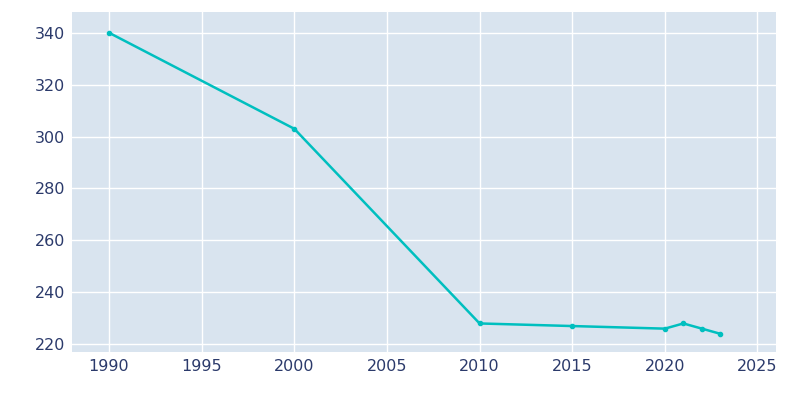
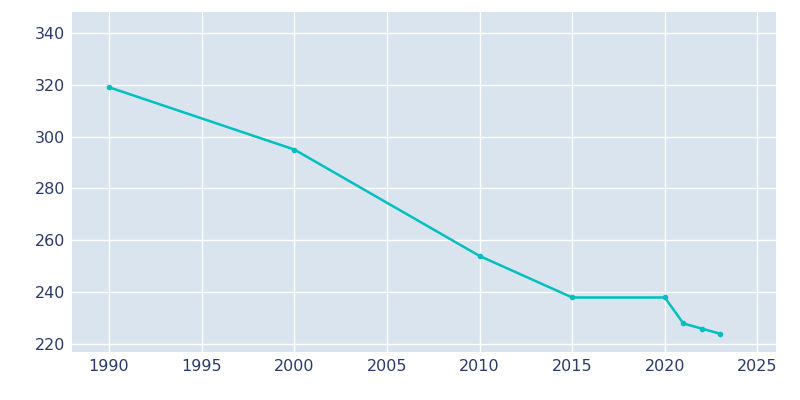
1990: 340 -> 319
2000: 303 -> 295
2010: 228 -> 254
2015: 227 -> 238
2020: 226 -> 238
